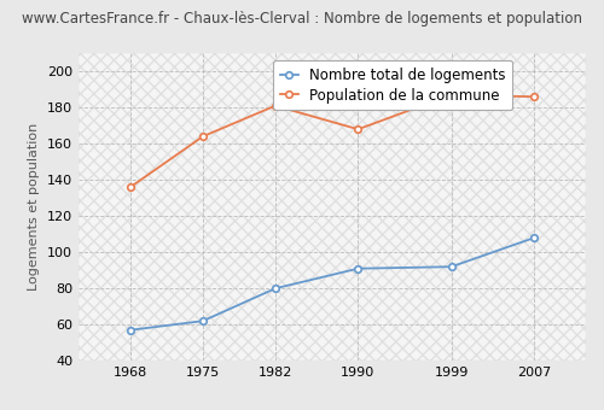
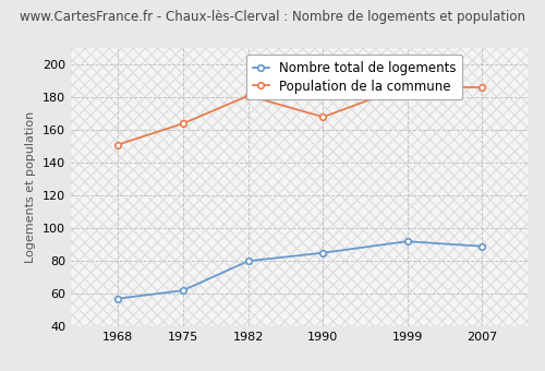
Population de la commune/1968: 136 -> 151
Nombre total de logements/1990: 91 -> 85
Nombre total de logements/2007: 108 -> 89
